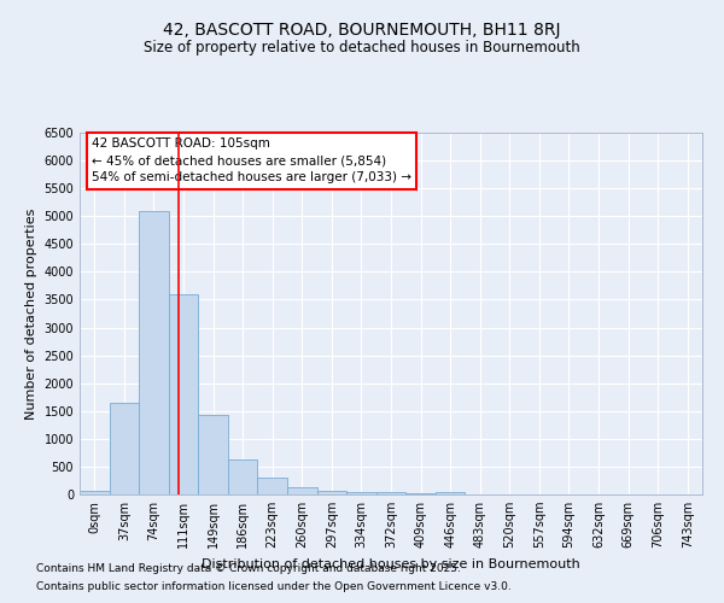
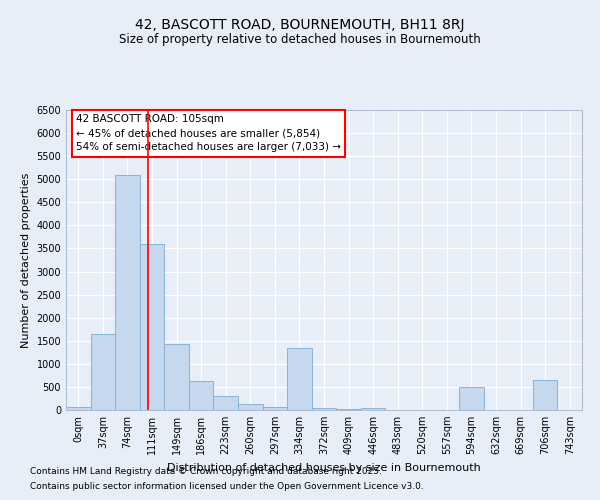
334sqm: 50 -> 1350
594sqm: 0 -> 500
706sqm: 0 -> 650
